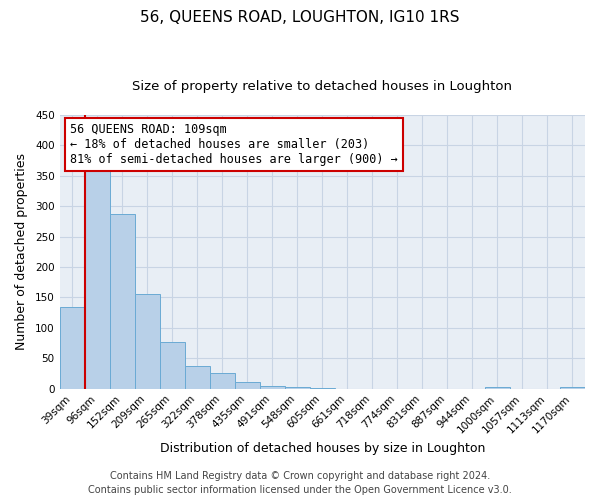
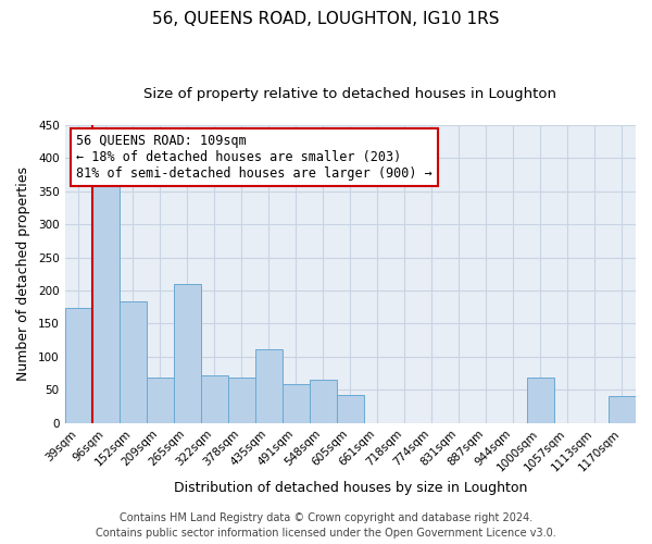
39sqm: 135 -> 174
152sqm: 287 -> 184
209sqm: 155 -> 68
265sqm: 76 -> 210
322sqm: 38 -> 72
378sqm: 25 -> 68
435sqm: 11 -> 112
491sqm: 5 -> 58
548sqm: 2 -> 66
605sqm: 1 -> 42
1000sqm: 2 -> 68
1170sqm: 2 -> 40
